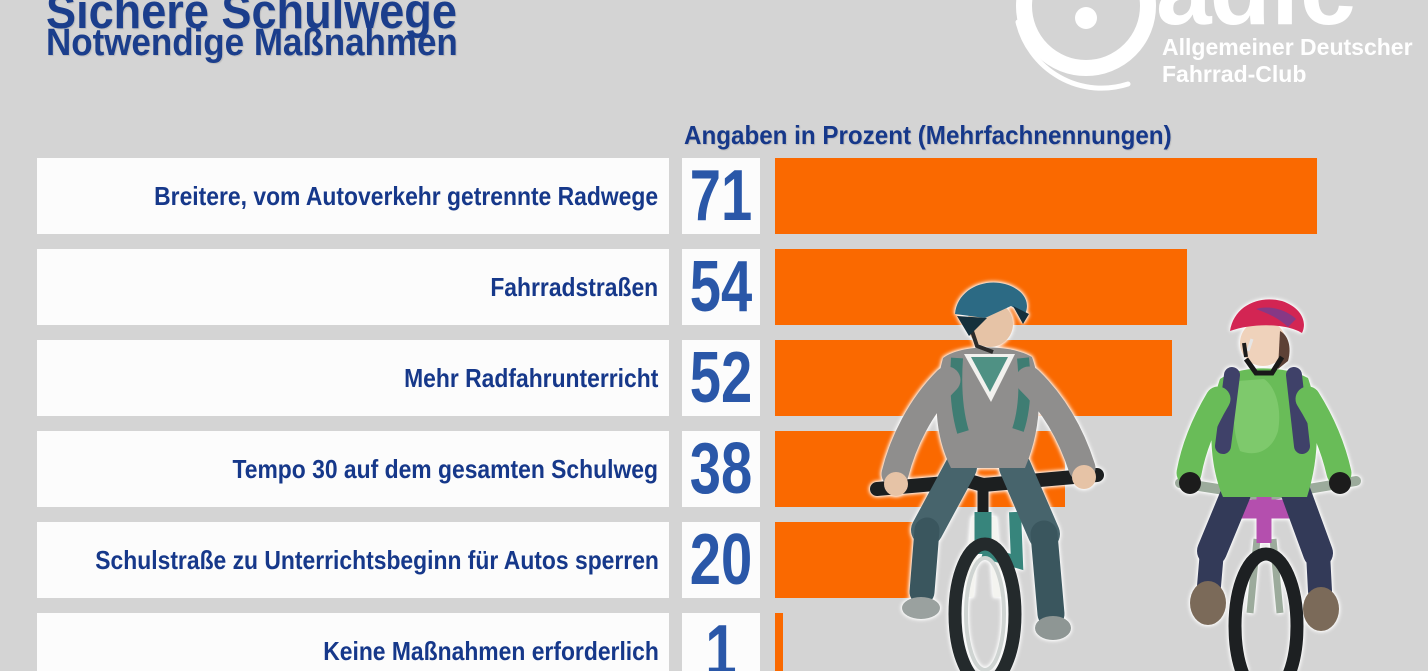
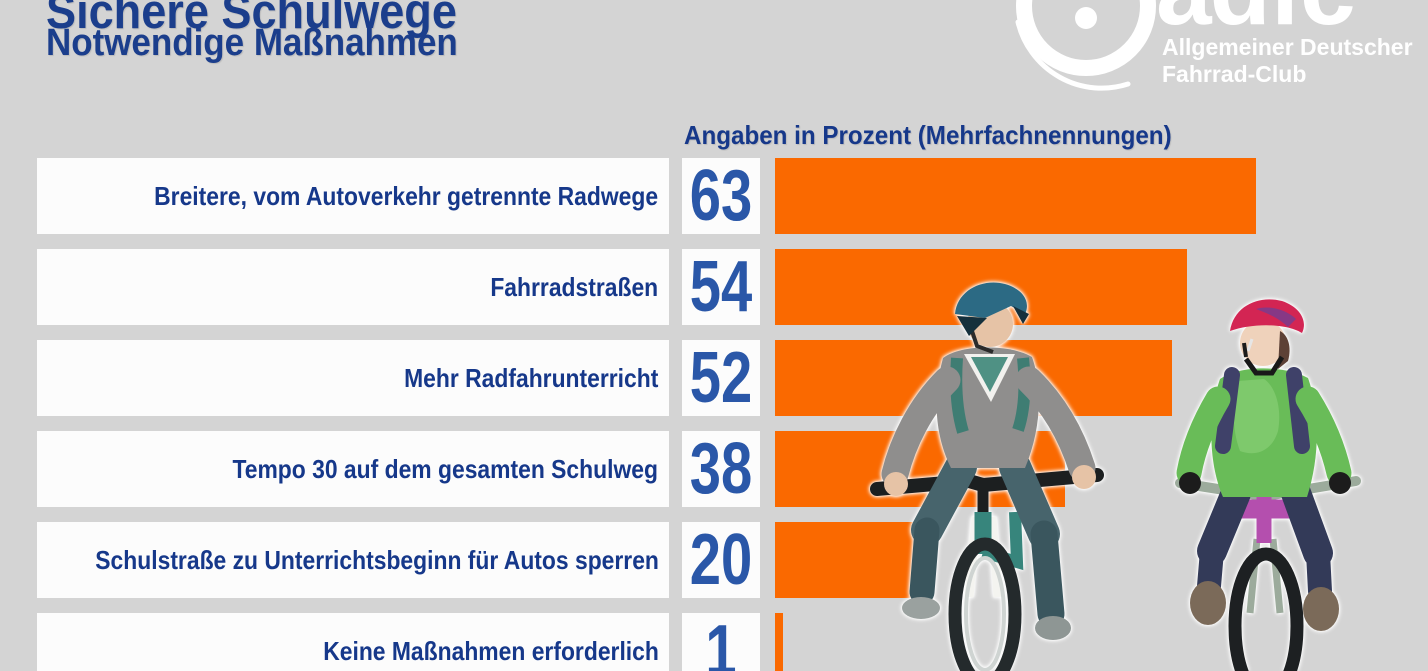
Breitere, vom Autoverkehr getrennte Radwege: 71 -> 63
